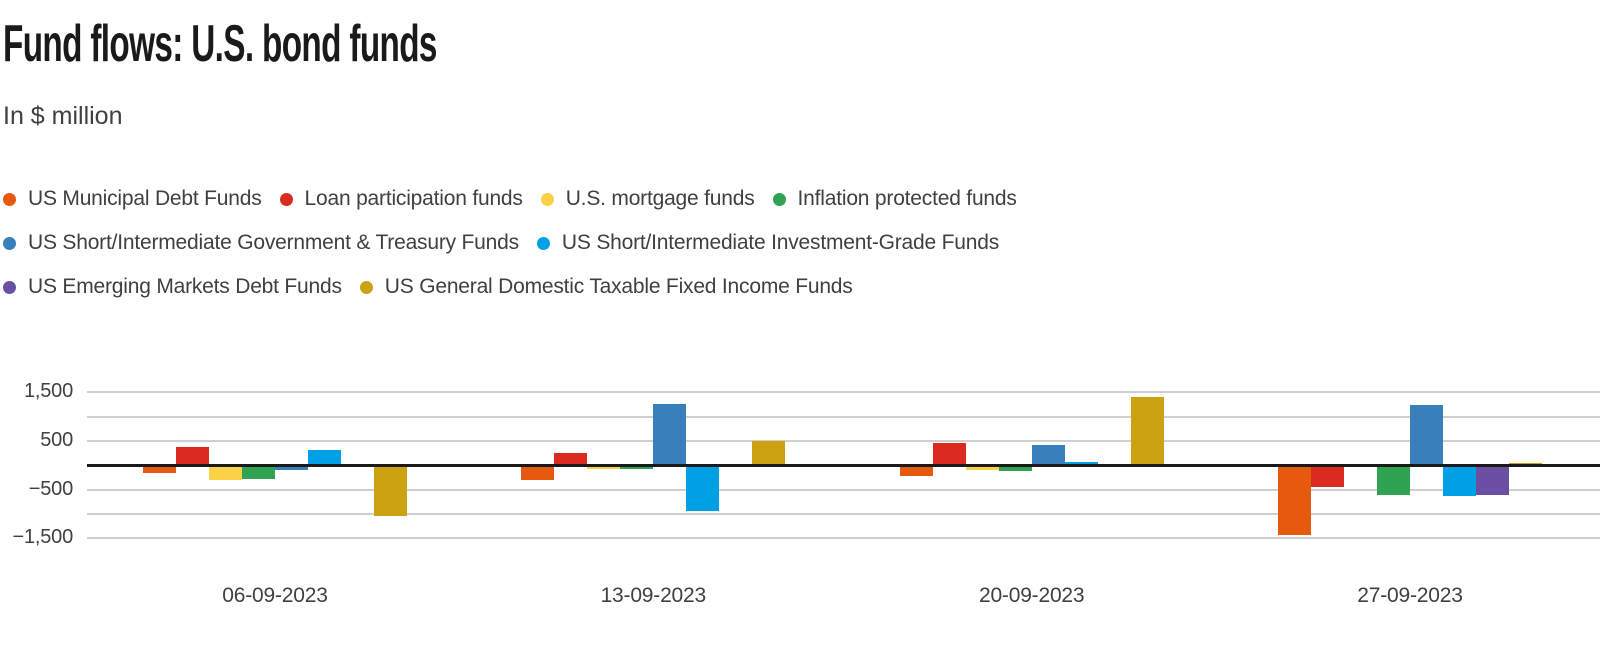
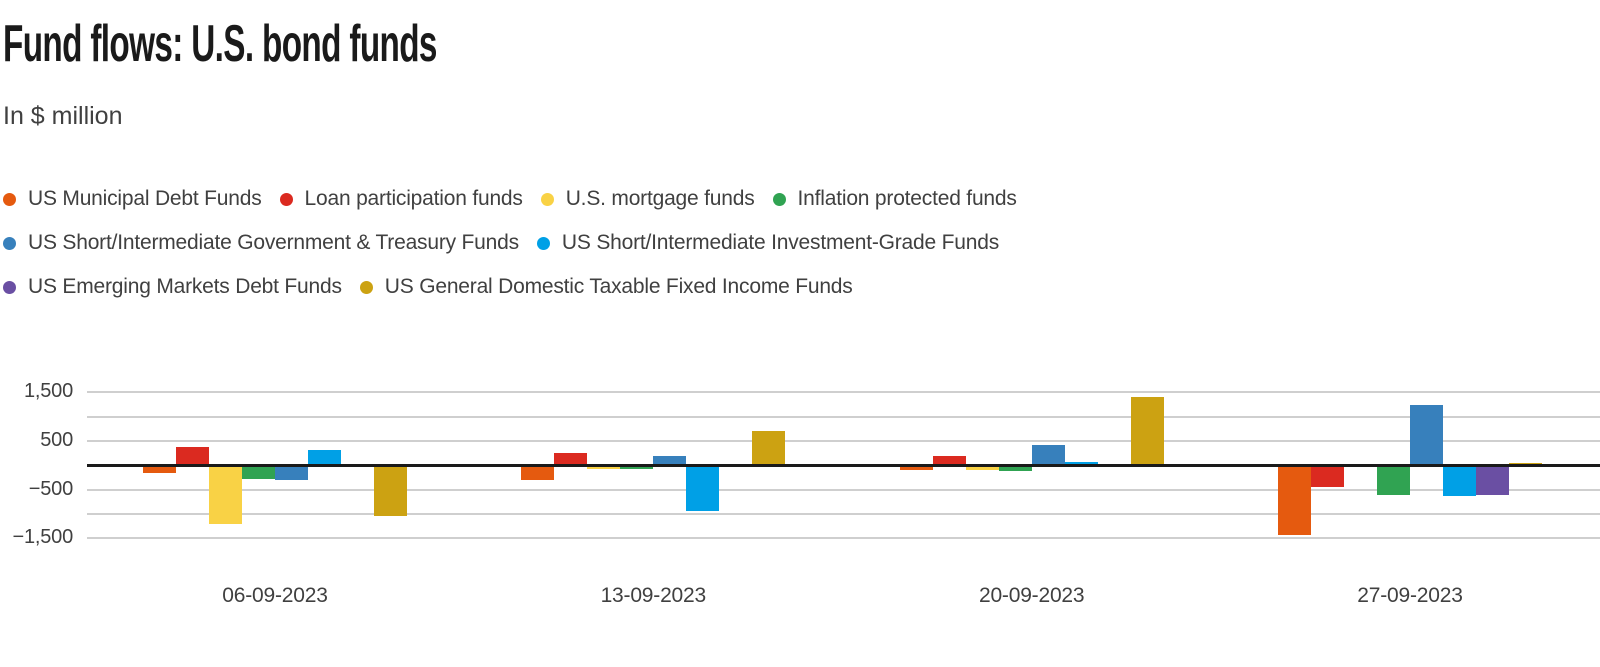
U.S. mortgage funds/06-09-2023: -300 -> -1200
US Short/Intermediate Government & Treasury Funds/06-09-2023: -100 -> -300
US Short/Intermediate Government & Treasury Funds/13-09-2023: 1200 -> 200
US General Domestic Taxable Fixed Income Funds/13-09-2023: 500 -> 700
US Municipal Debt Funds/20-09-2023: -200 -> -100
Loan participation funds/20-09-2023: 500 -> 200
